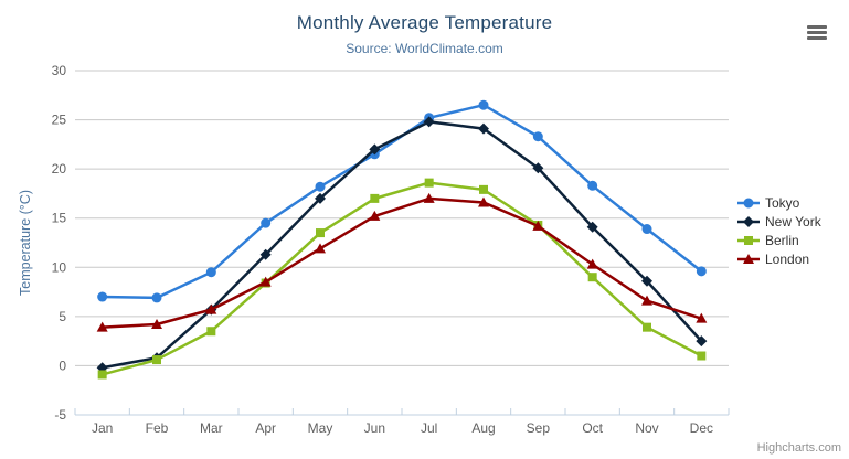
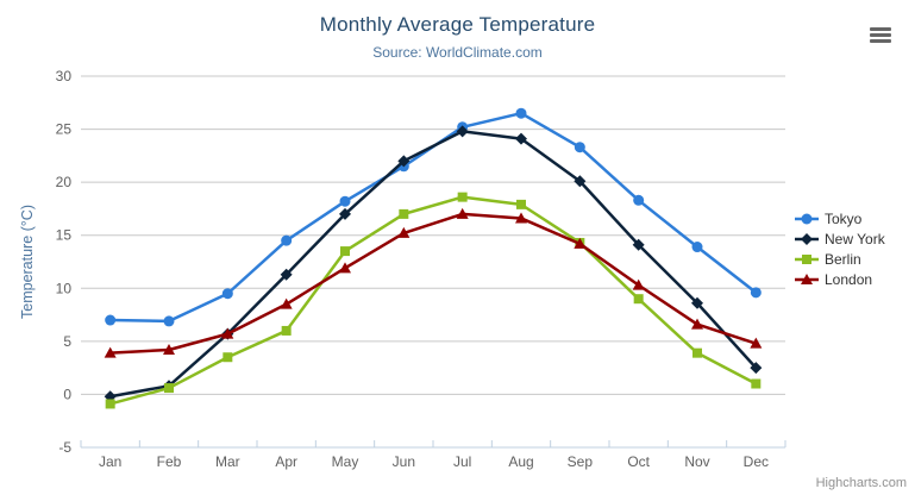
Berlin/Apr: 8 -> 6
